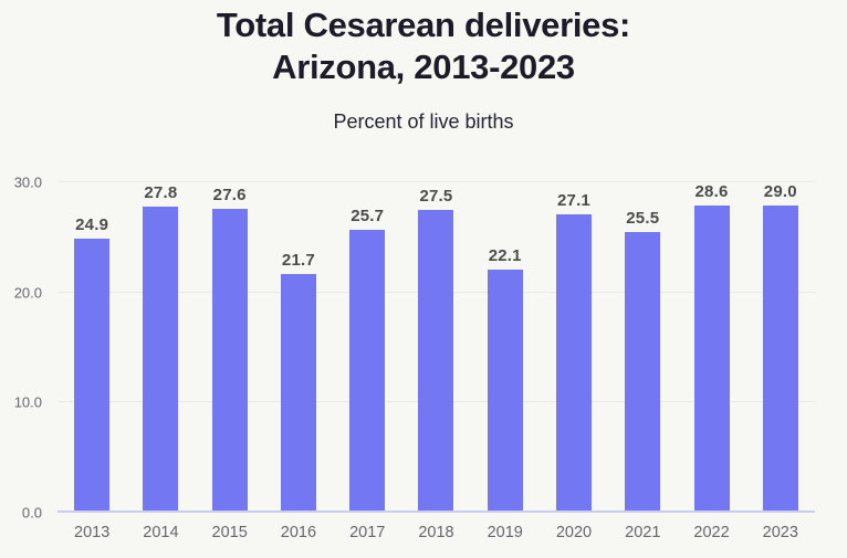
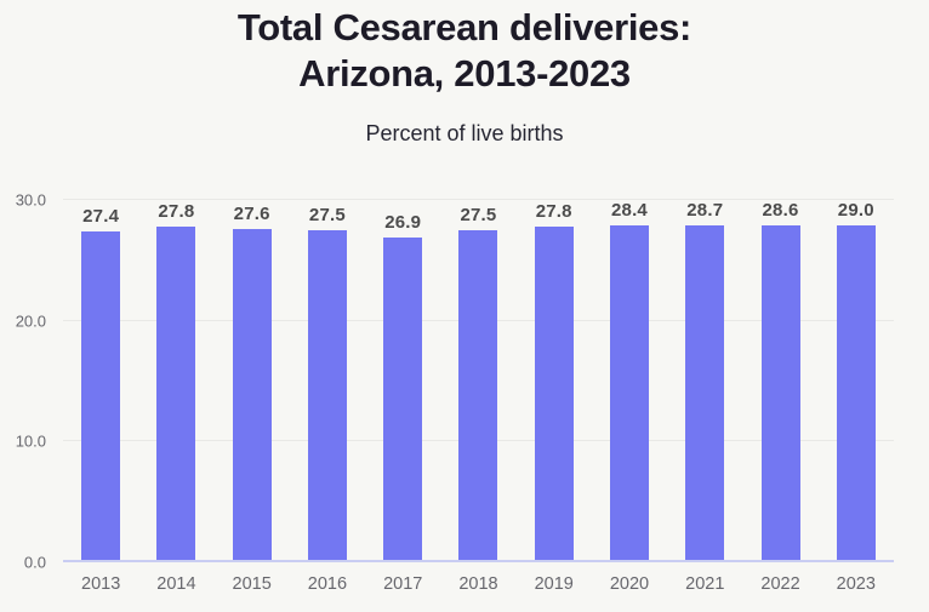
2013: 24.9 -> 27.4
2016: 21.7 -> 27.5
2017: 25.7 -> 26.9
2019: 22.1 -> 27.8
2020: 27.1 -> 28.4
2021: 25.5 -> 28.7
